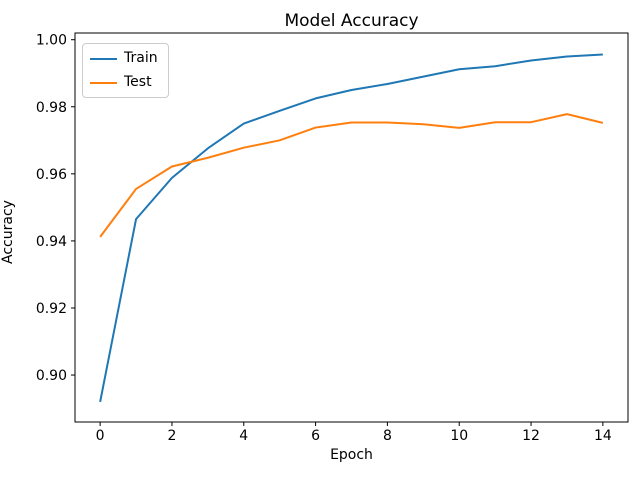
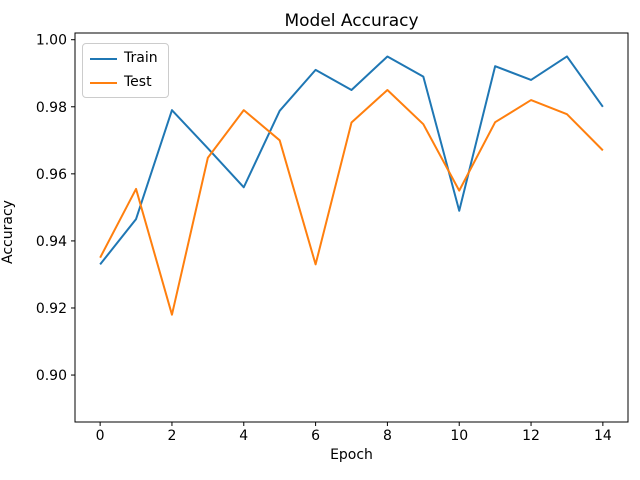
Train/0: 0.892 -> 0.933
Test/0: 0.941 -> 0.935
Train/2: 0.959 -> 0.979
Test/2: 0.962 -> 0.918
Train/4: 0.975 -> 0.956
Test/4: 0.968 -> 0.979
Train/6: 0.983 -> 0.991
Test/6: 0.974 -> 0.933
Train/8: 0.987 -> 0.995
Test/8: 0.975 -> 0.985
Train/10: 0.991 -> 0.949
Test/10: 0.974 -> 0.955
Train/12: 0.994 -> 0.988
Test/12: 0.975 -> 0.982
Train/14: 0.996 -> 0.980
Test/14: 0.975 -> 0.967
